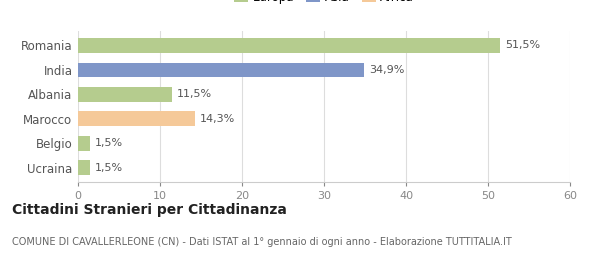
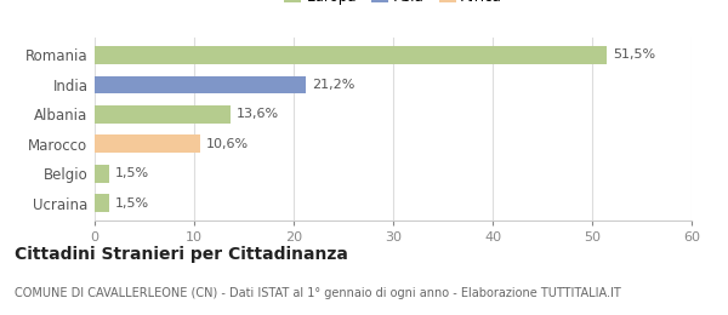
India: 34,9% -> 21,2%
Albania: 11,5% -> 13,6%
Marocco: 14,3% -> 10,6%
